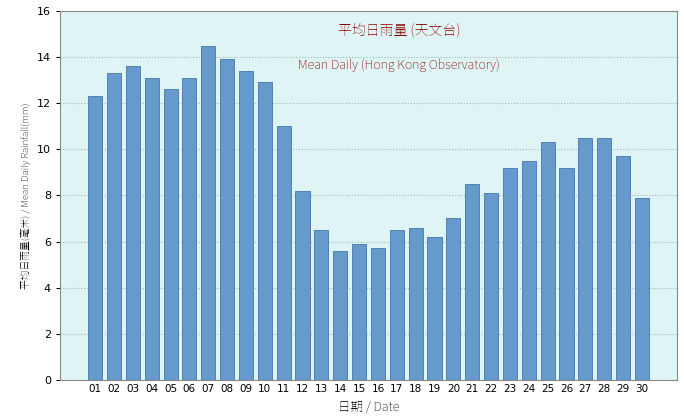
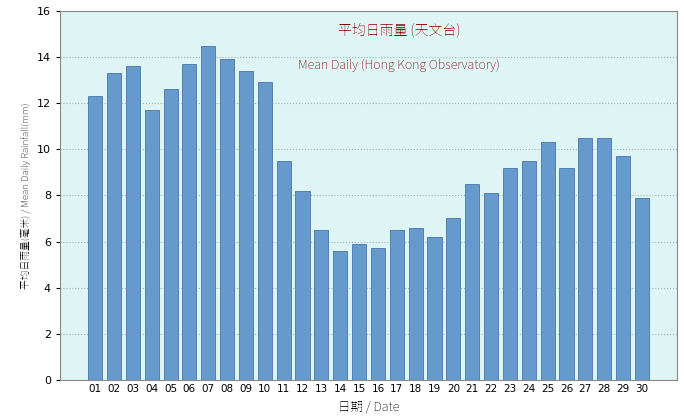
04: 13.1 -> 11.7
06: 13.1 -> 13.7
11: 11.0 -> 9.5
